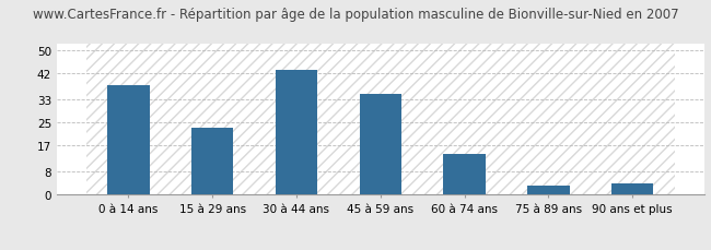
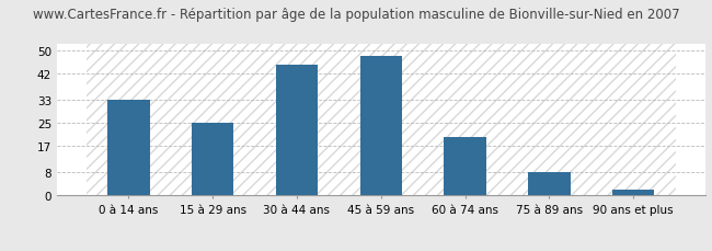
0 à 14 ans: 38 -> 33
15 à 29 ans: 23 -> 25
30 à 44 ans: 43 -> 45
45 à 59 ans: 35 -> 48
60 à 74 ans: 14 -> 20
75 à 89 ans: 3 -> 8
90 ans et plus: 4 -> 2
